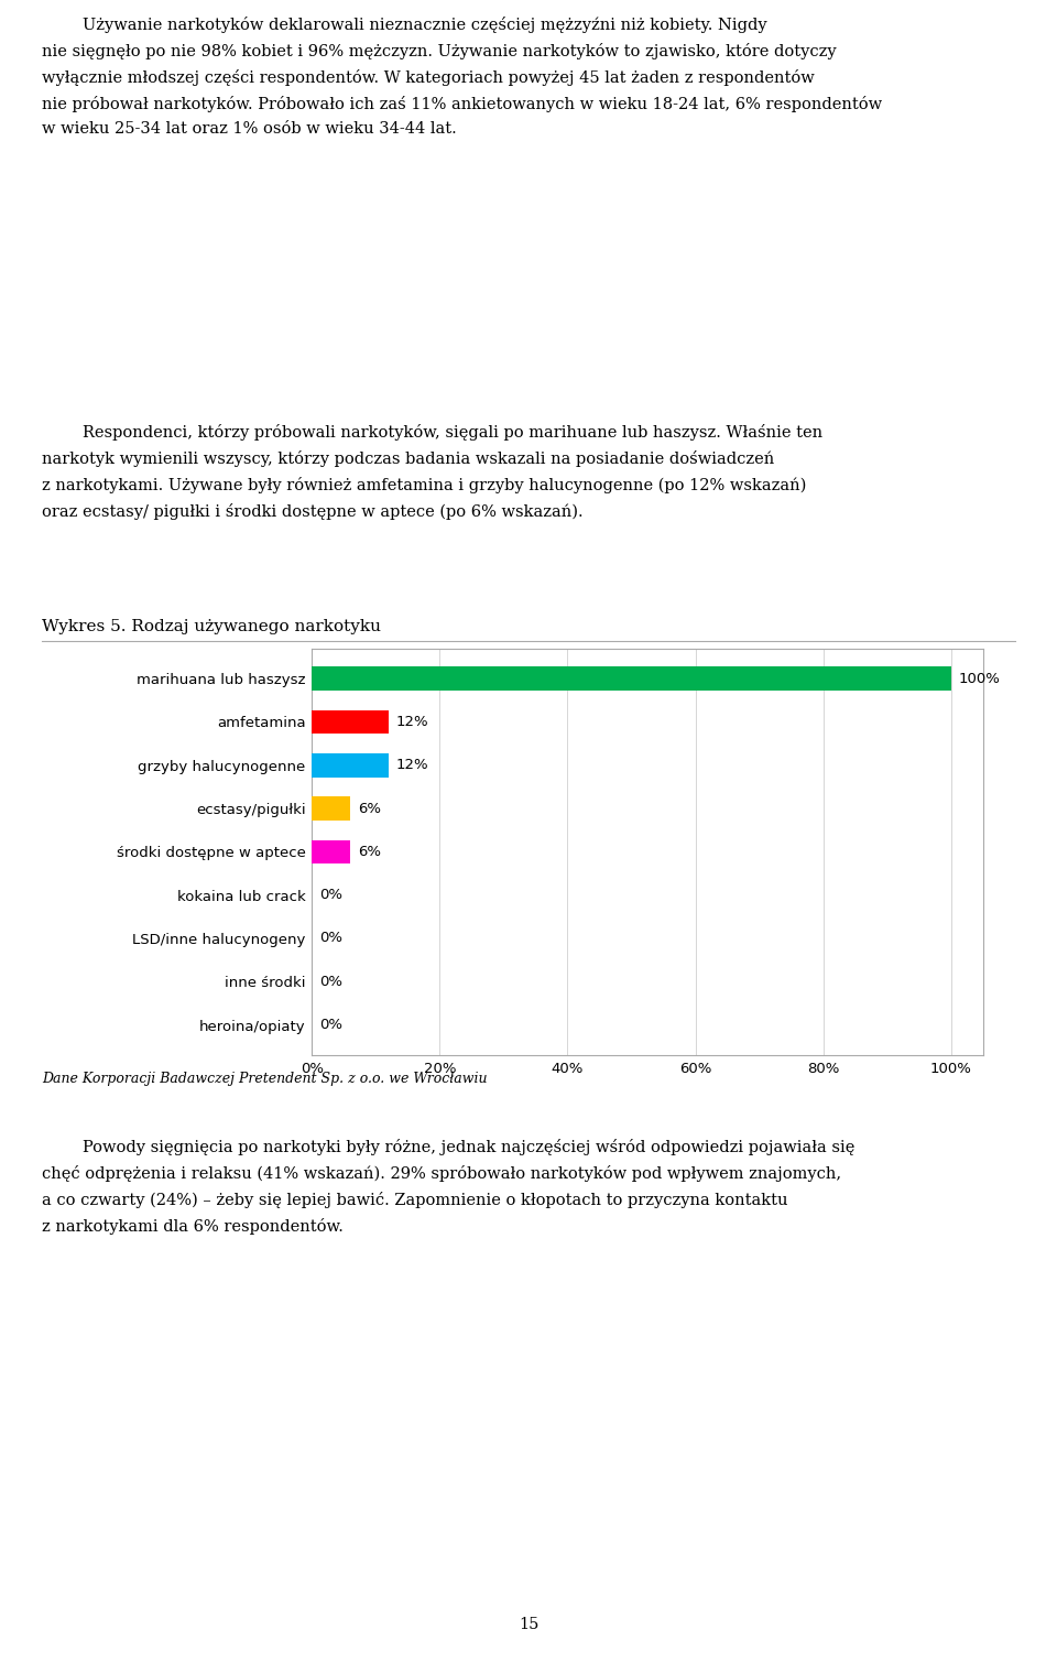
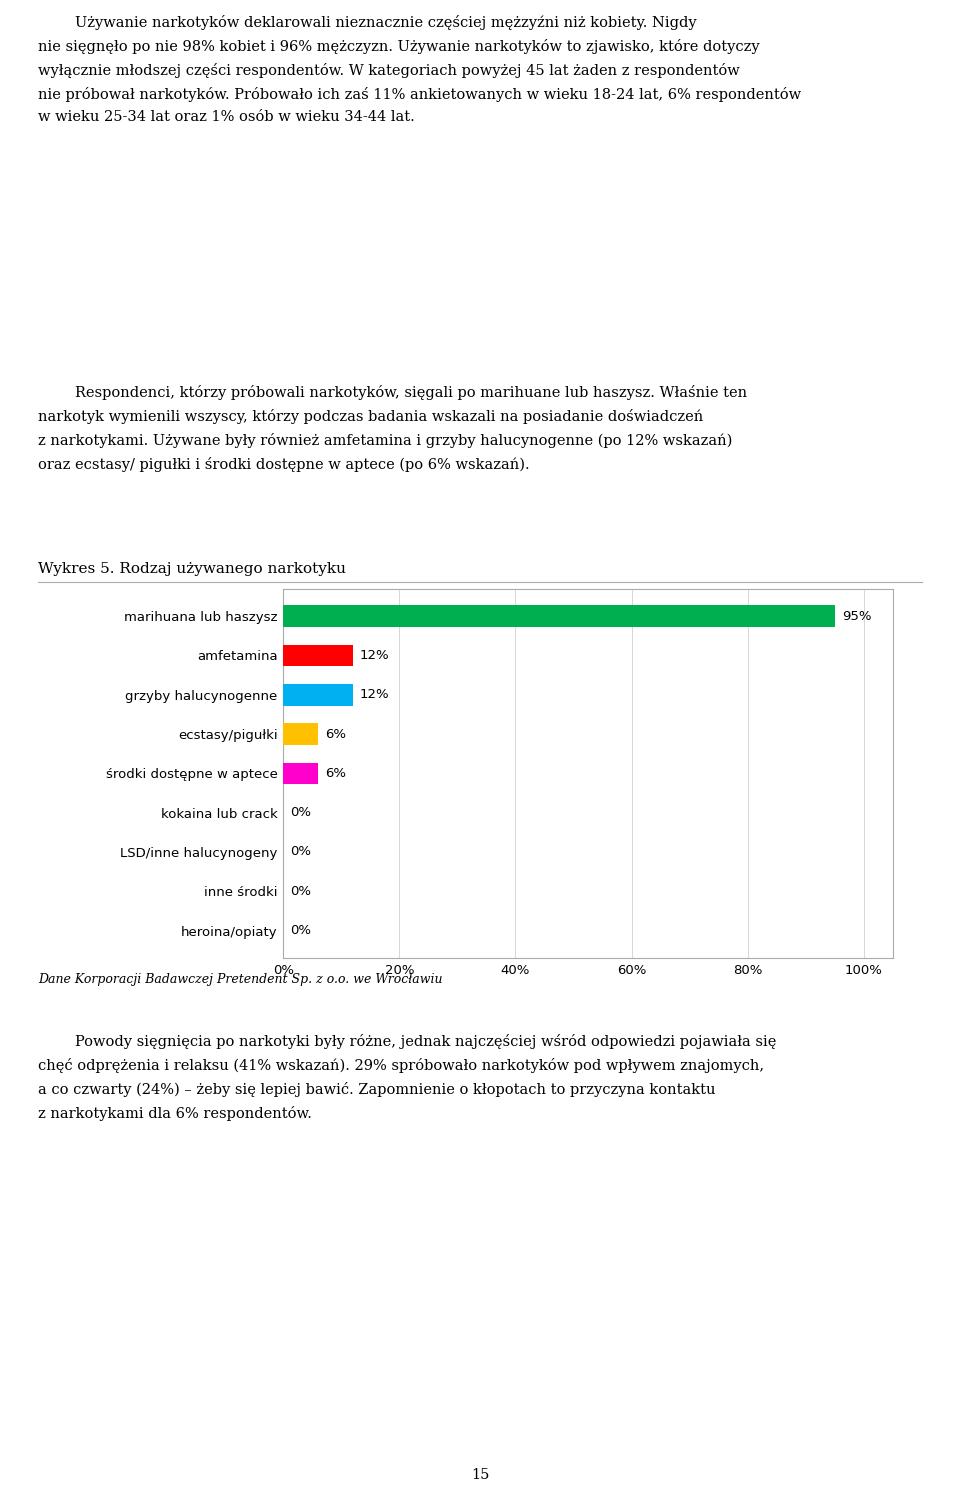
marihuana lub haszysz: 100% -> 95%
